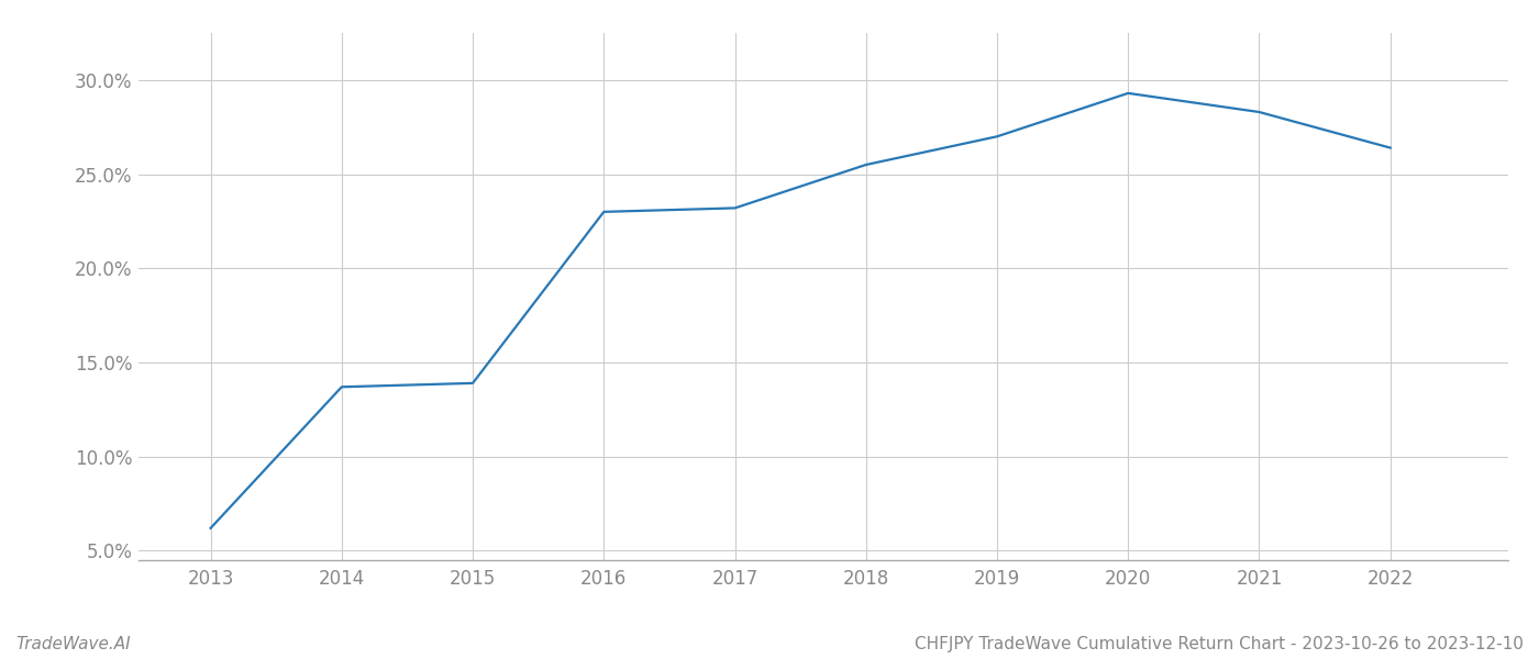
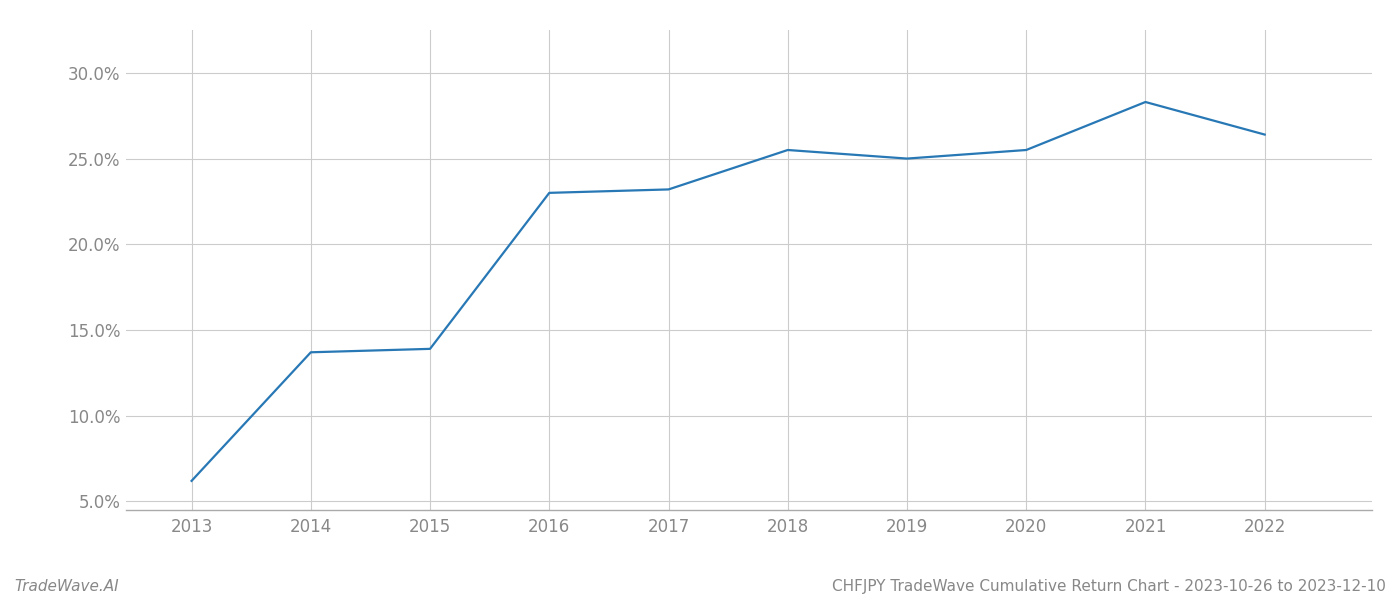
2019: 27.0% -> 25.0%
2020: 29.3% -> 25.5%
